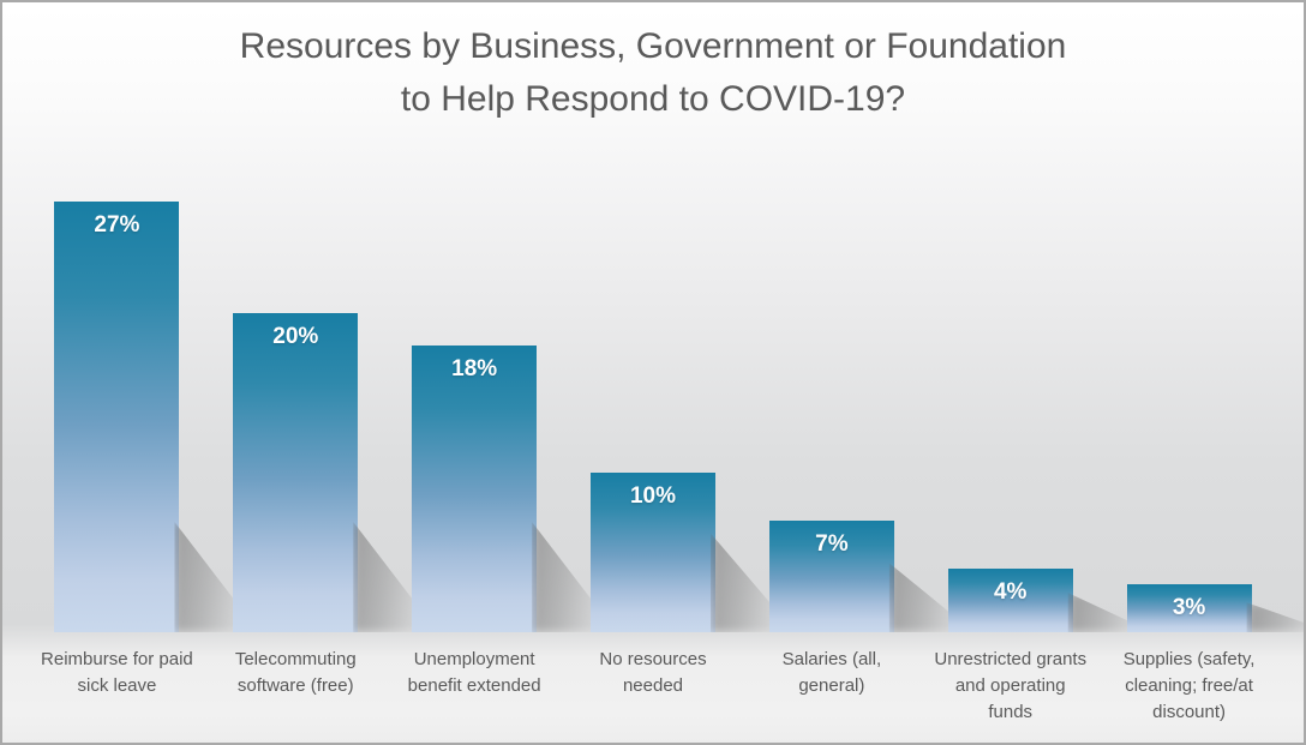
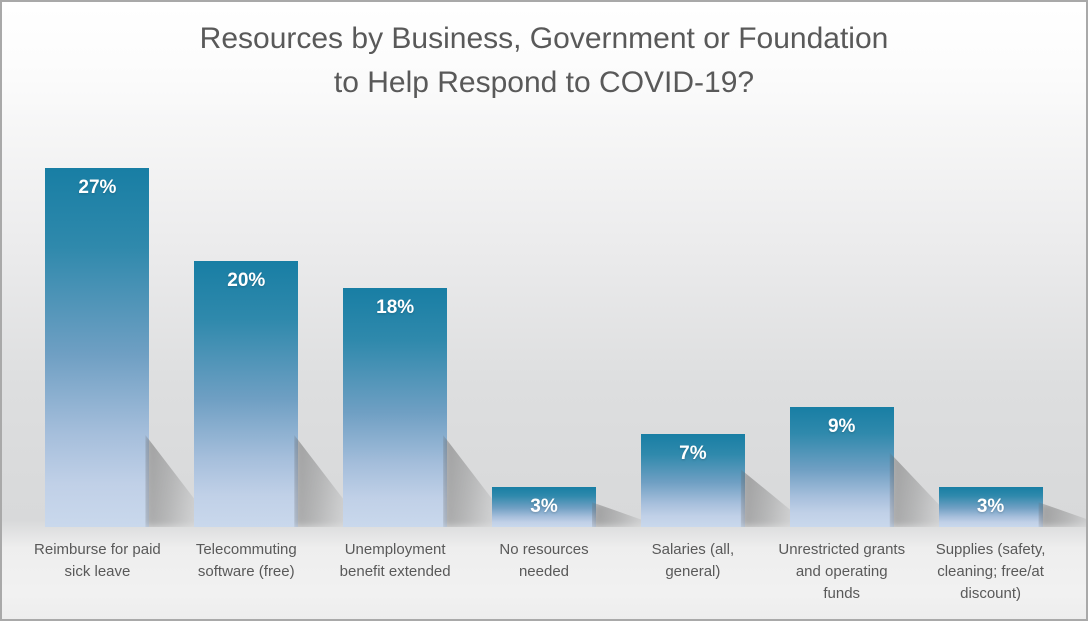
No resources needed: 10% -> 3%
Unrestricted grants and operating funds: 4% -> 9%
